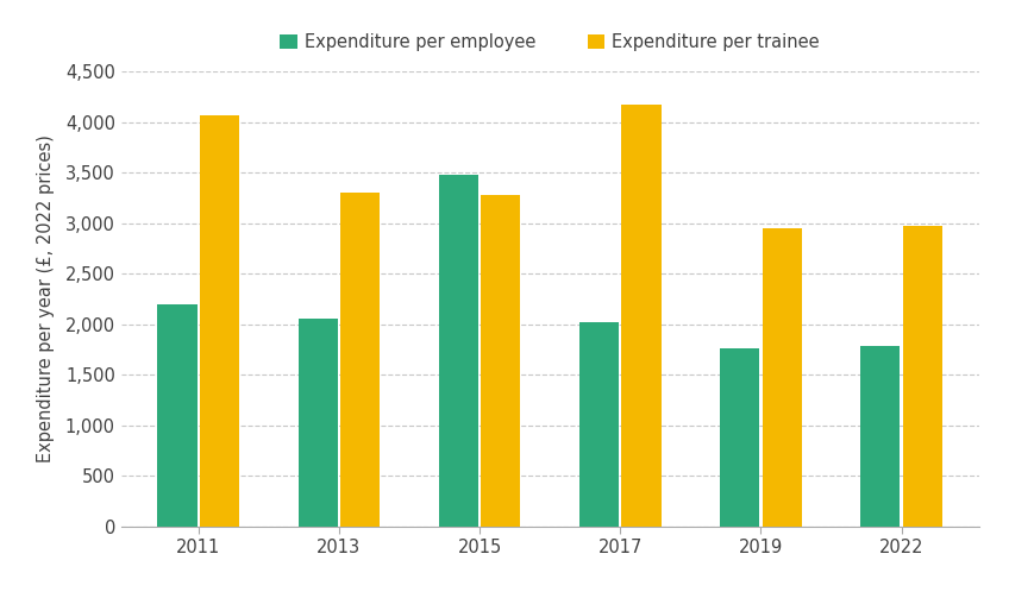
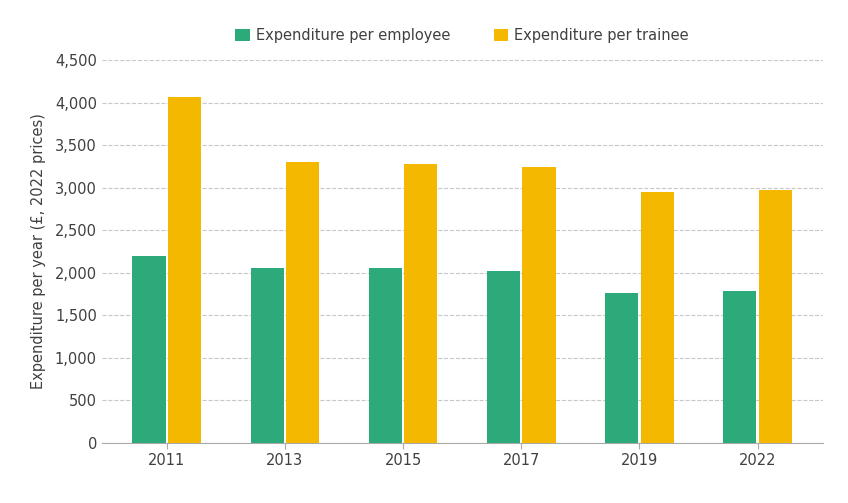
Expenditure per employee/2015: 3,480 -> 2,050
Expenditure per trainee/2017: 4,180 -> 3,240
